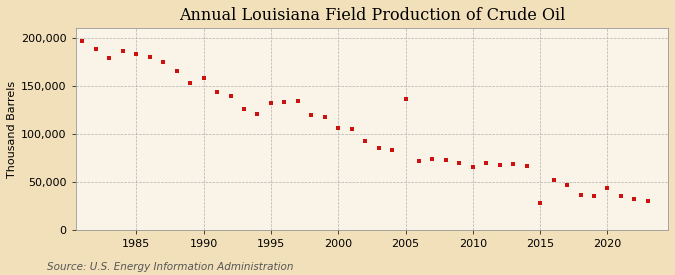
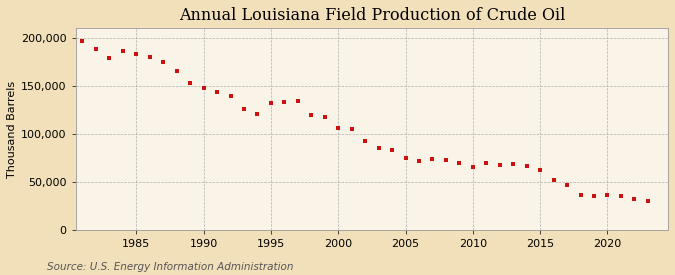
1990: 158,000 -> 148,000
2005: 136,000 -> 75,000
2015: 28,000 -> 62,000
2020: 44,000 -> 36,000
